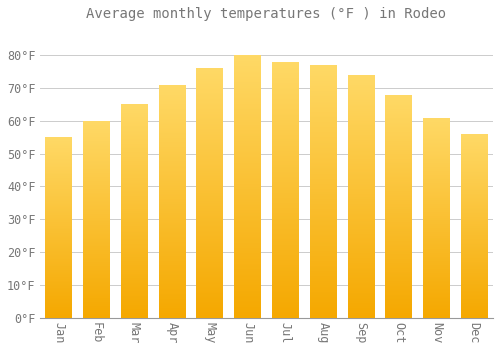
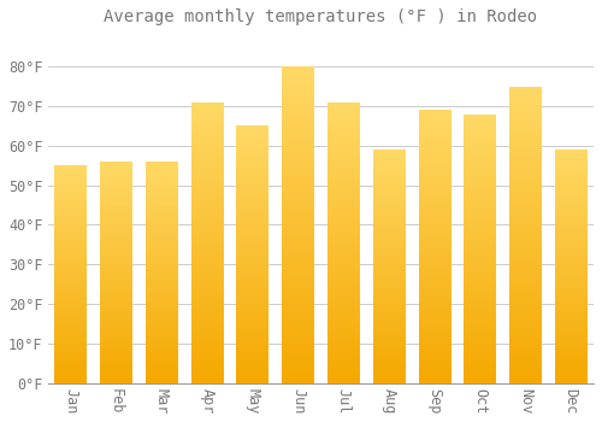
Feb: 60°F -> 56°F
Mar: 65°F -> 56°F
May: 76°F -> 65°F
Jul: 78°F -> 71°F
Aug: 77°F -> 59°F
Sep: 74°F -> 69°F
Nov: 61°F -> 75°F
Dec: 56°F -> 59°F
